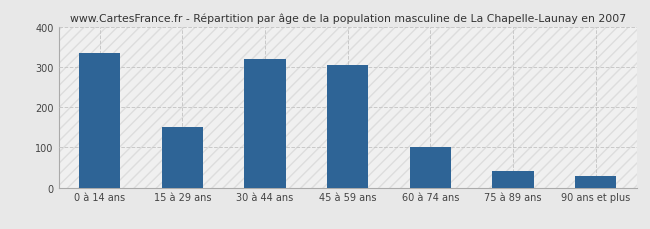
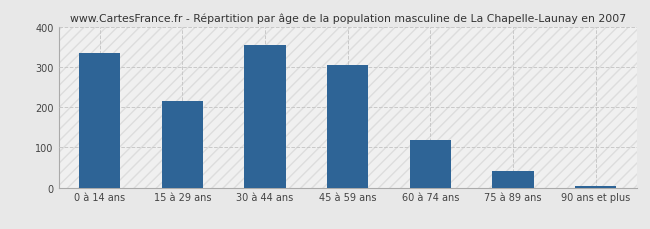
15 à 29 ans: 150 -> 216
30 à 44 ans: 320 -> 355
60 à 74 ans: 100 -> 118
90 ans et plus: 30 -> 5
